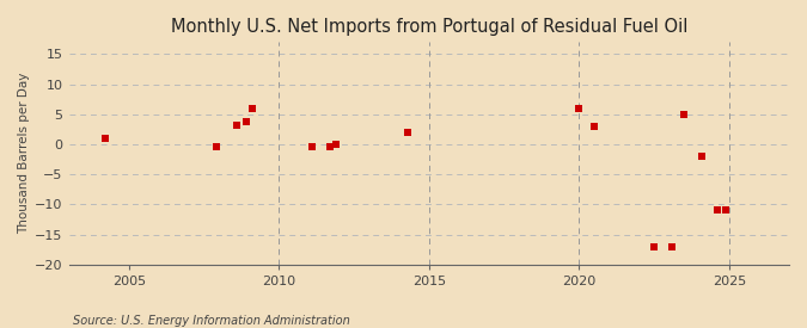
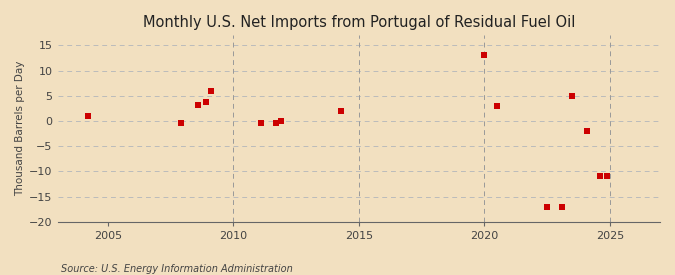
2020: 6.0 -> 13.0
